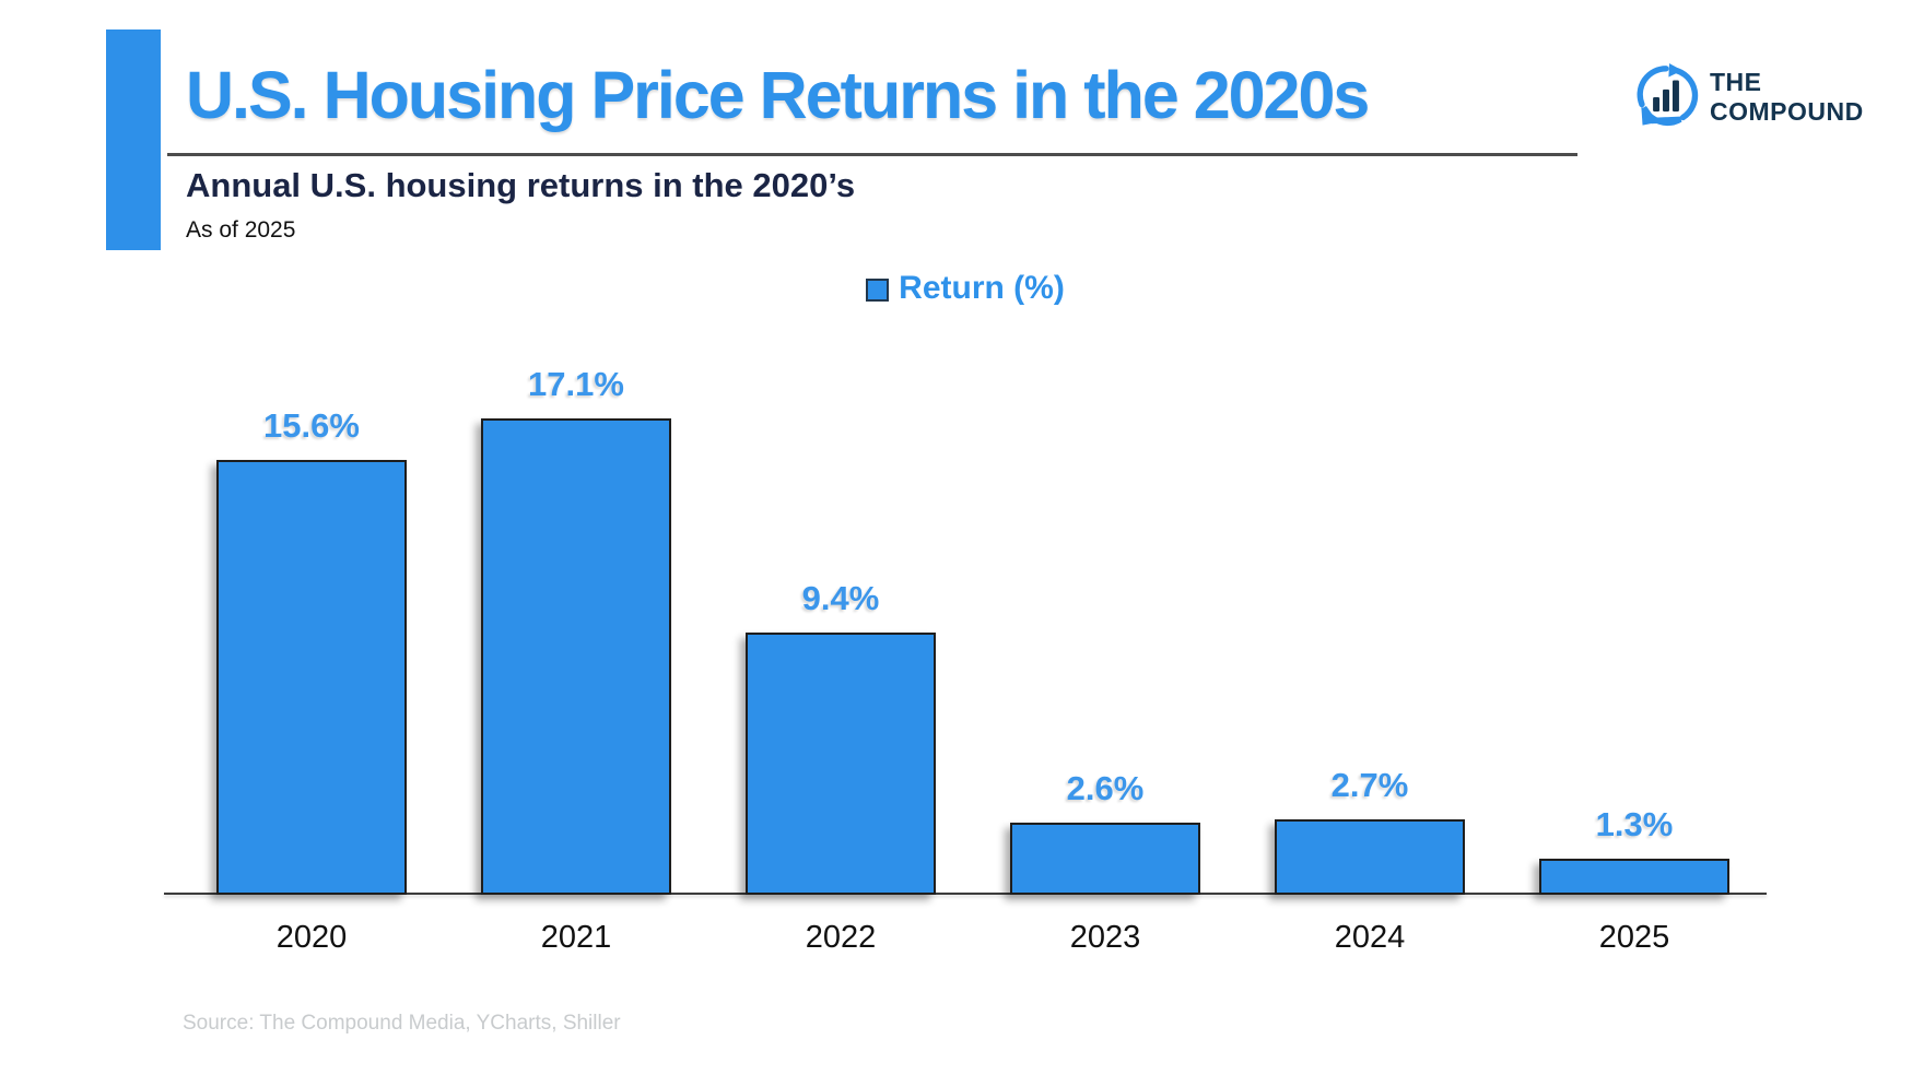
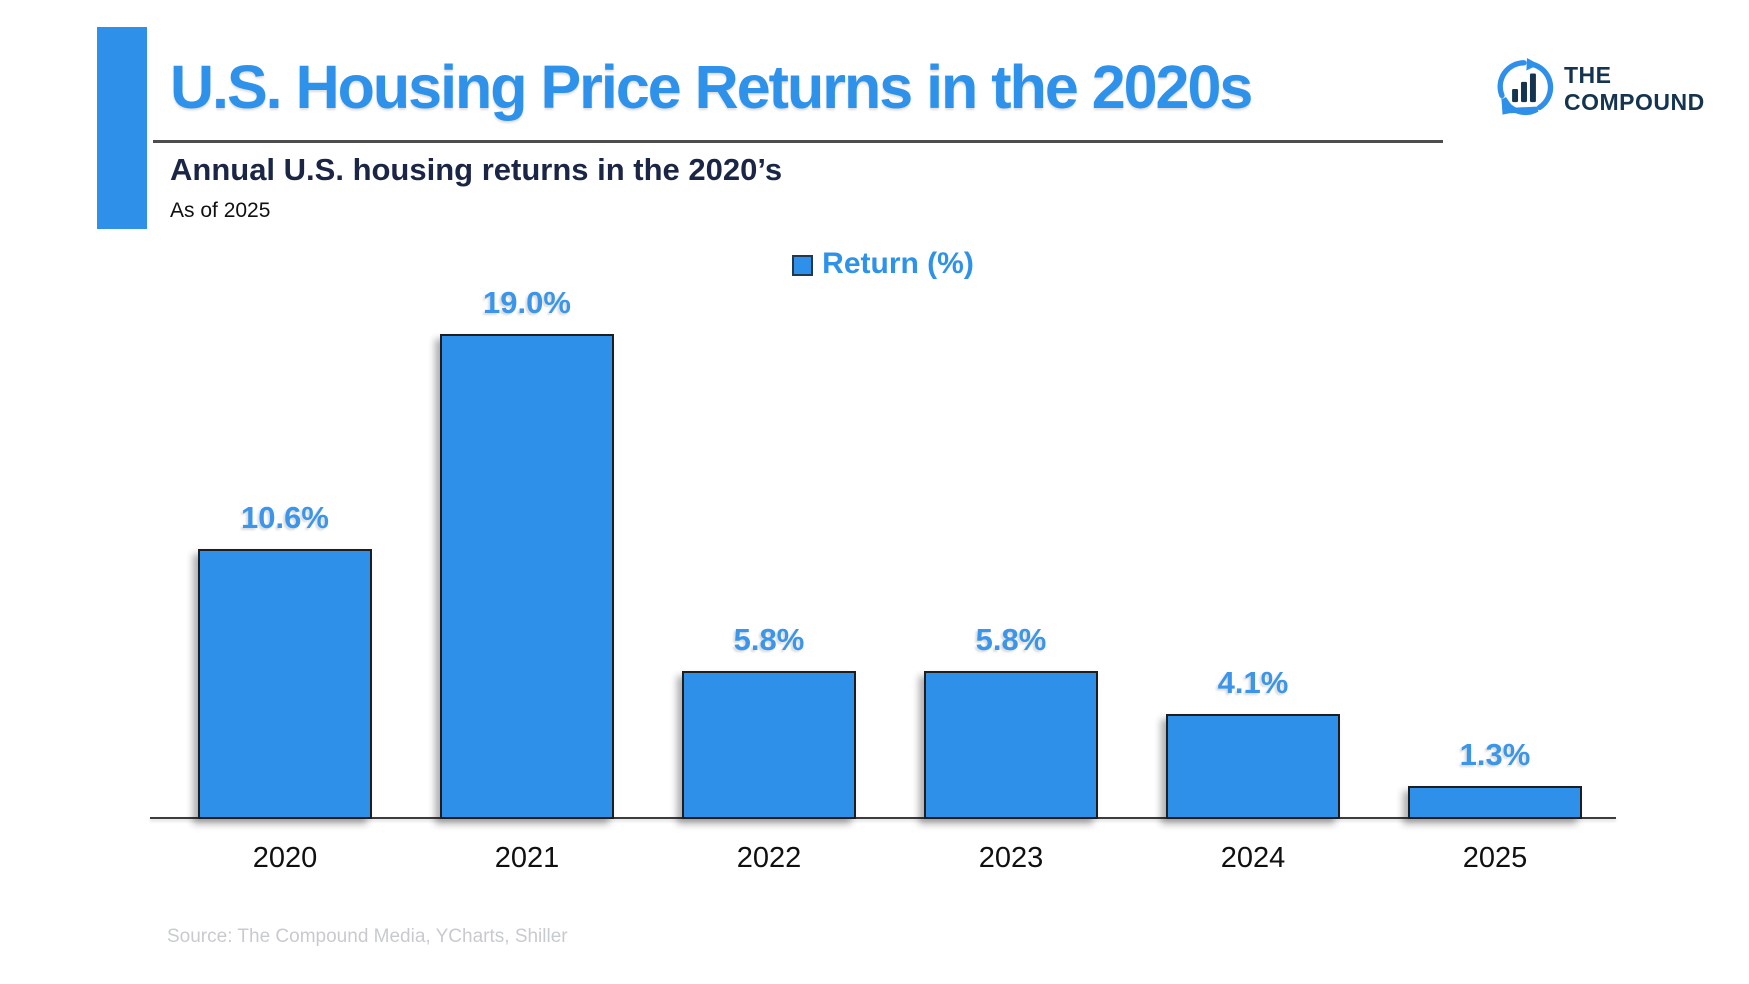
2020: 15.6% -> 10.6%
2021: 17.1% -> 19.0%
2022: 9.4% -> 5.8%
2023: 2.6% -> 5.8%
2024: 2.7% -> 4.1%
